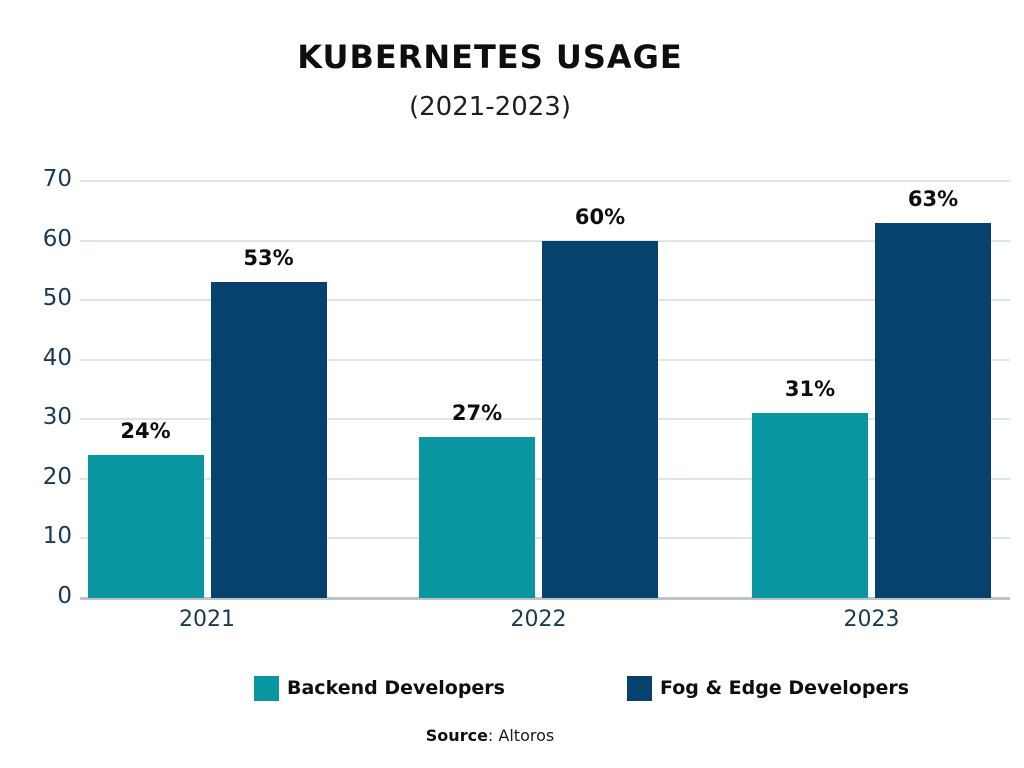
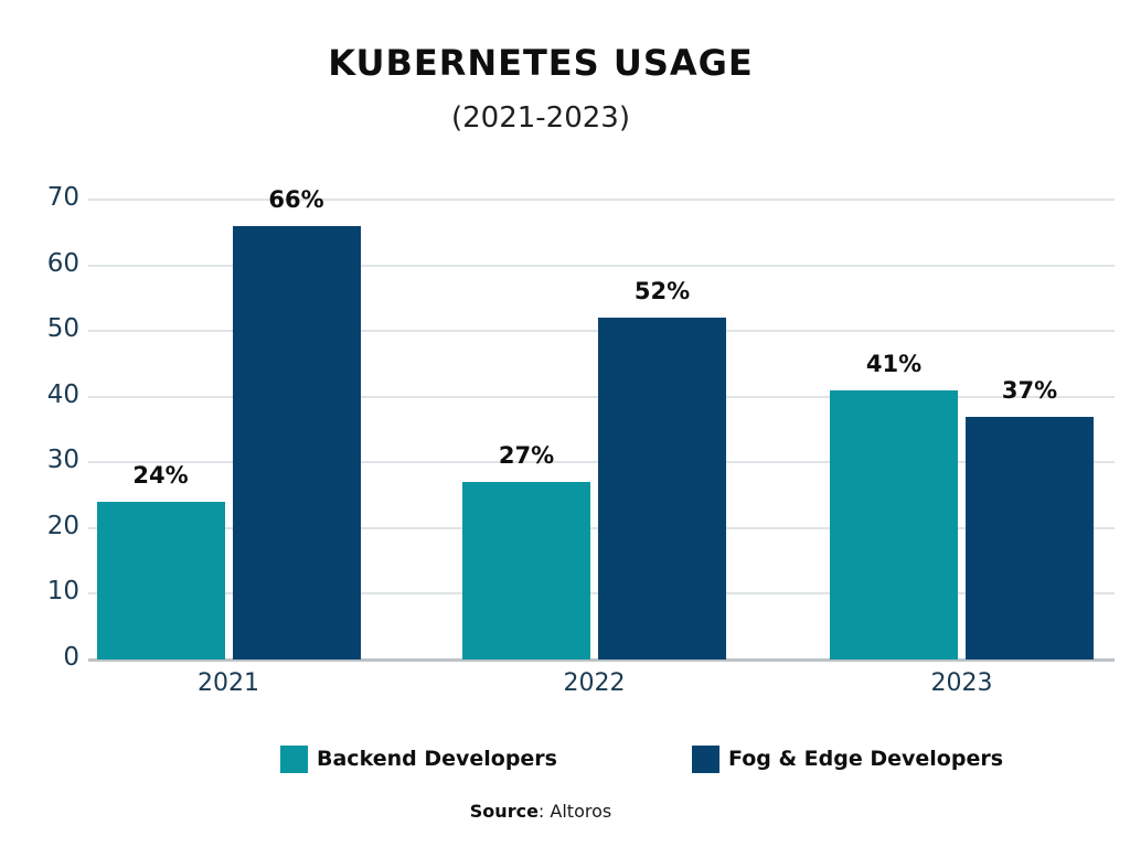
Fog & Edge Developers/2021: 53% -> 66%
Fog & Edge Developers/2022: 60% -> 52%
Backend Developers/2023: 31% -> 41%
Fog & Edge Developers/2023: 63% -> 37%
